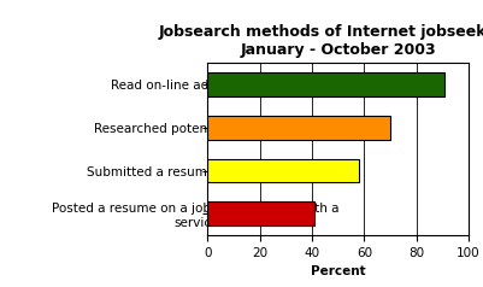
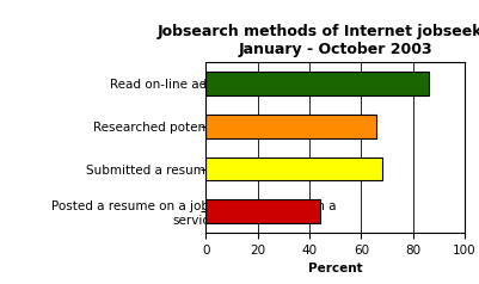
Read on-line ads or listings: 91 -> 86
Researched potential employers: 70 -> 66
Submitted a resume or application: 58 -> 68
Posted a resume on a job listing site or with a service: 41 -> 44
